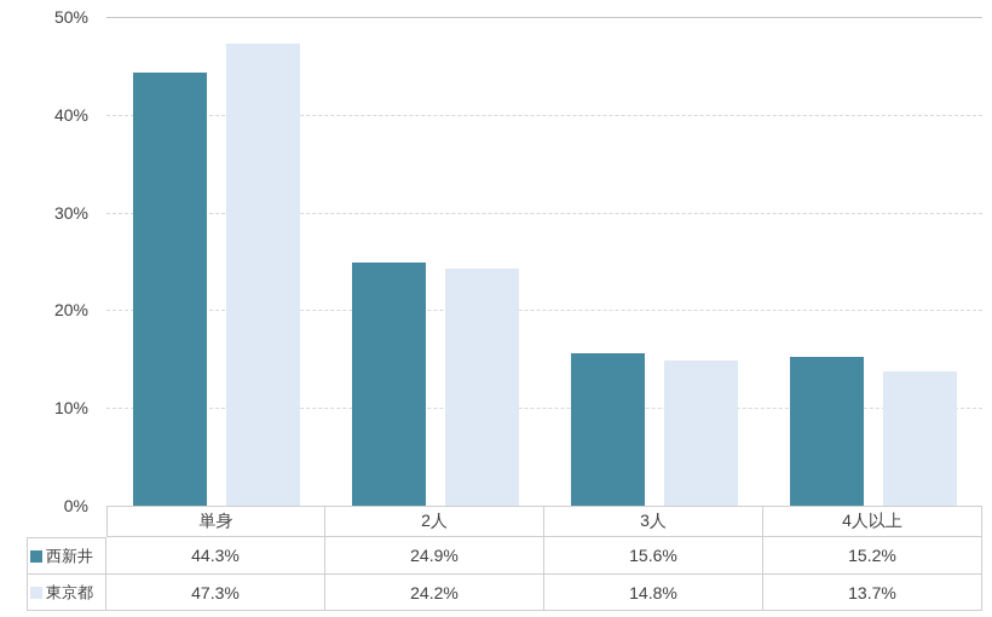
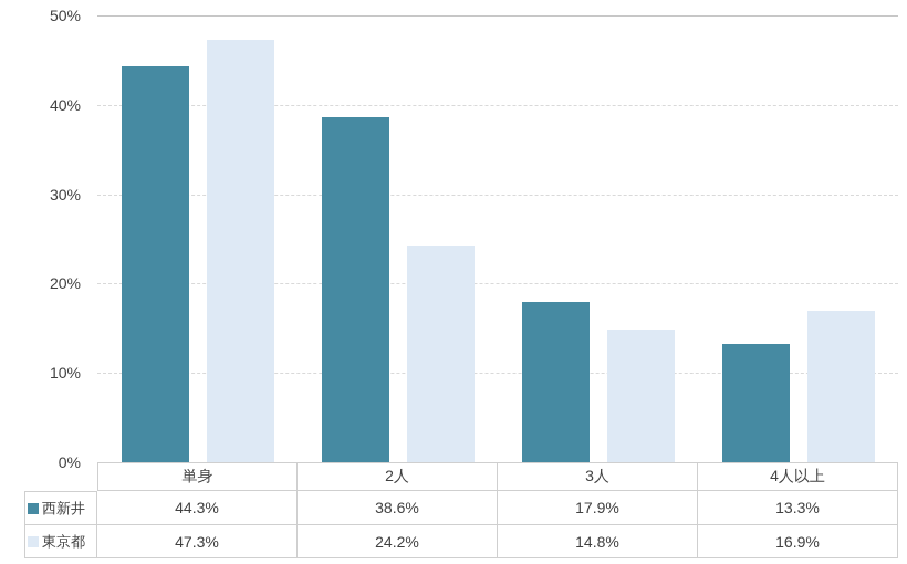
西新井/2人: 24.9% -> 38.6%
西新井/3人: 15.6% -> 17.9%
西新井/4人以上: 15.2% -> 13.3%
東京都/4人以上: 13.7% -> 16.9%
